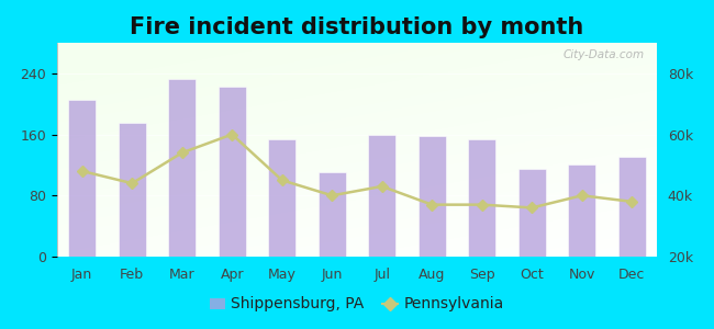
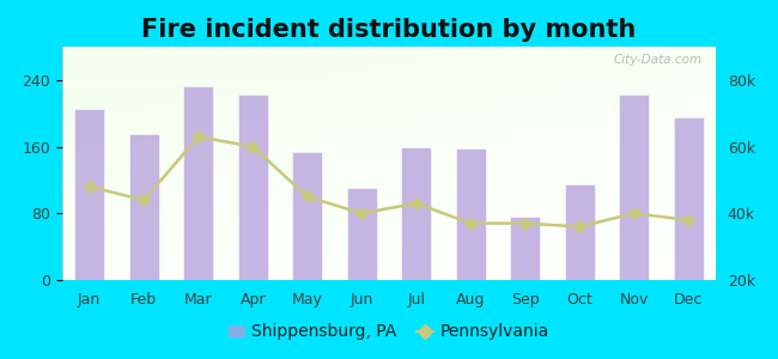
Pennsylvania/Mar: 54k -> 63k
Shippensburg, PA/Sep: 153 -> 76
Shippensburg, PA/Nov: 120 -> 222
Shippensburg, PA/Dec: 130 -> 196
